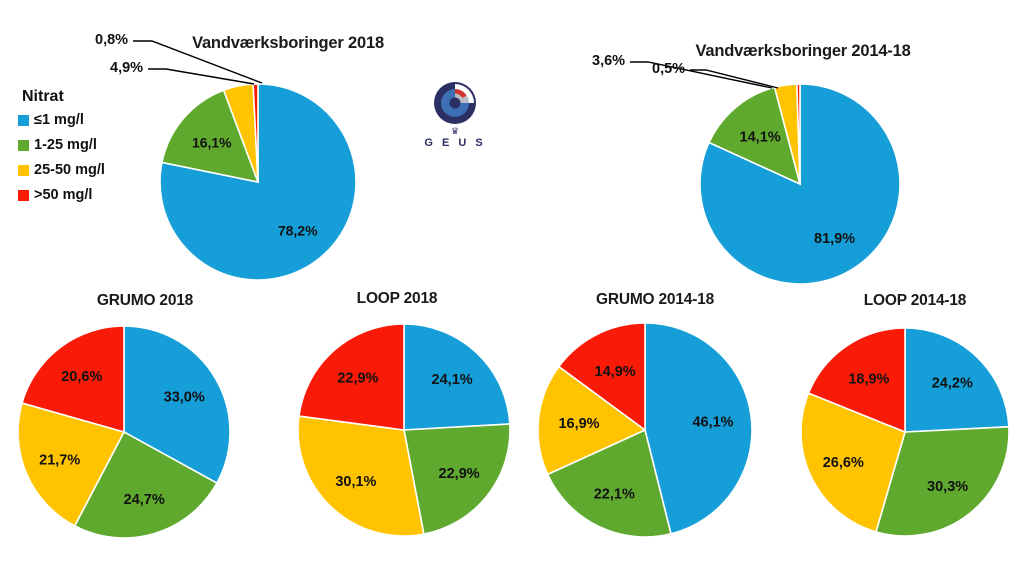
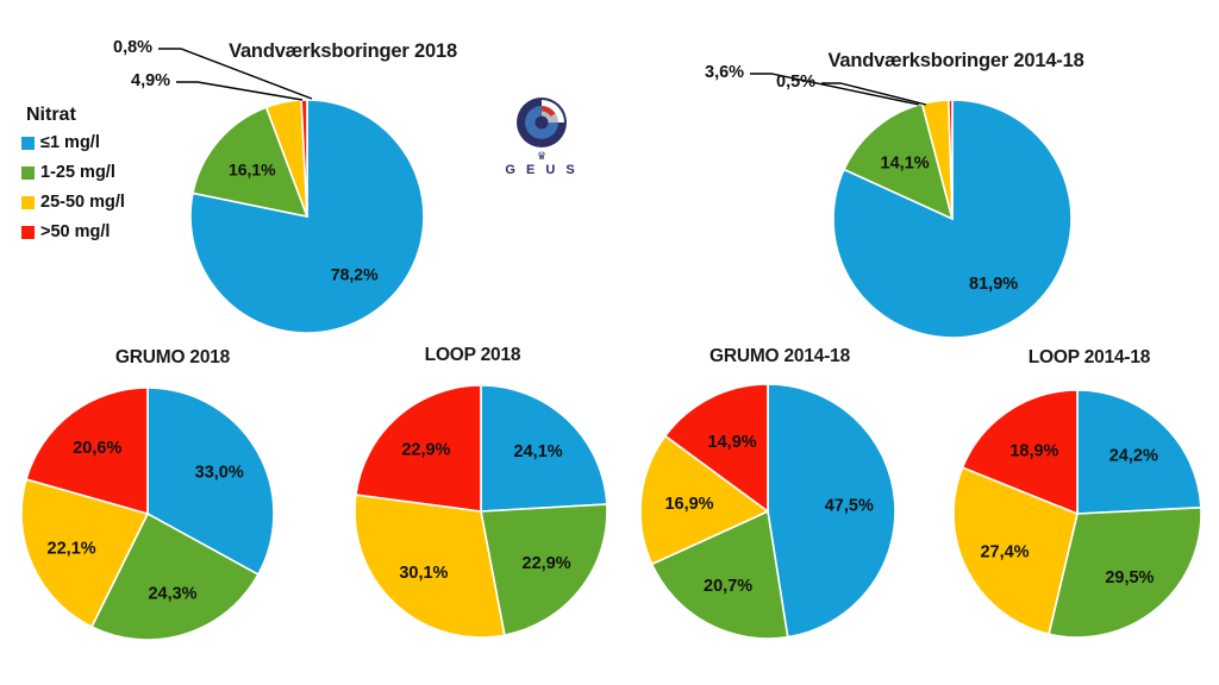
GRUMO 2018/1-25 mg/l: 24,7% -> 24,3%
GRUMO 2018/25-50 mg/l: 21,7% -> 22,1%
GRUMO 2014-18/≤1 mg/l: 46,1% -> 47,5%
GRUMO 2014-18/1-25 mg/l: 22,1% -> 20,7%
LOOP 2014-18/1-25 mg/l: 30,3% -> 29,5%
LOOP 2014-18/25-50 mg/l: 26,6% -> 27,4%
